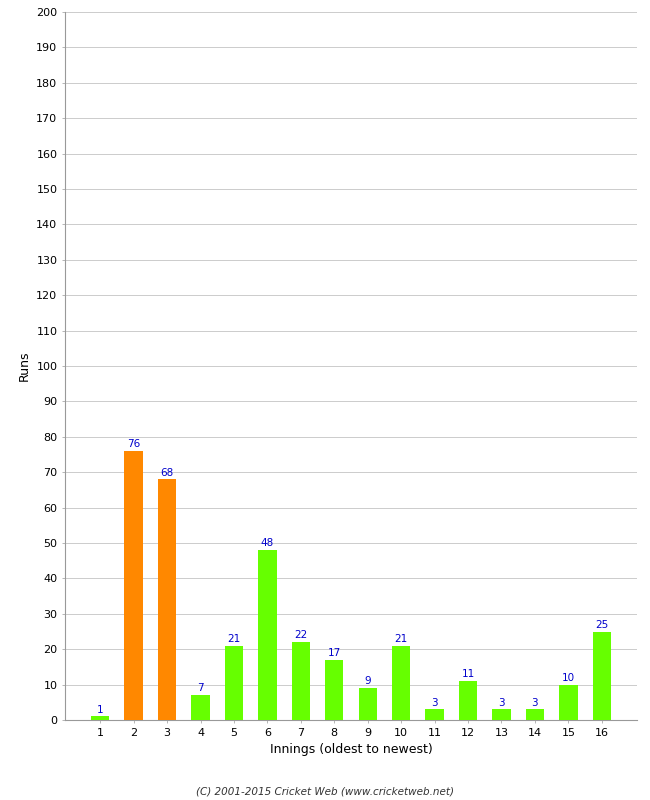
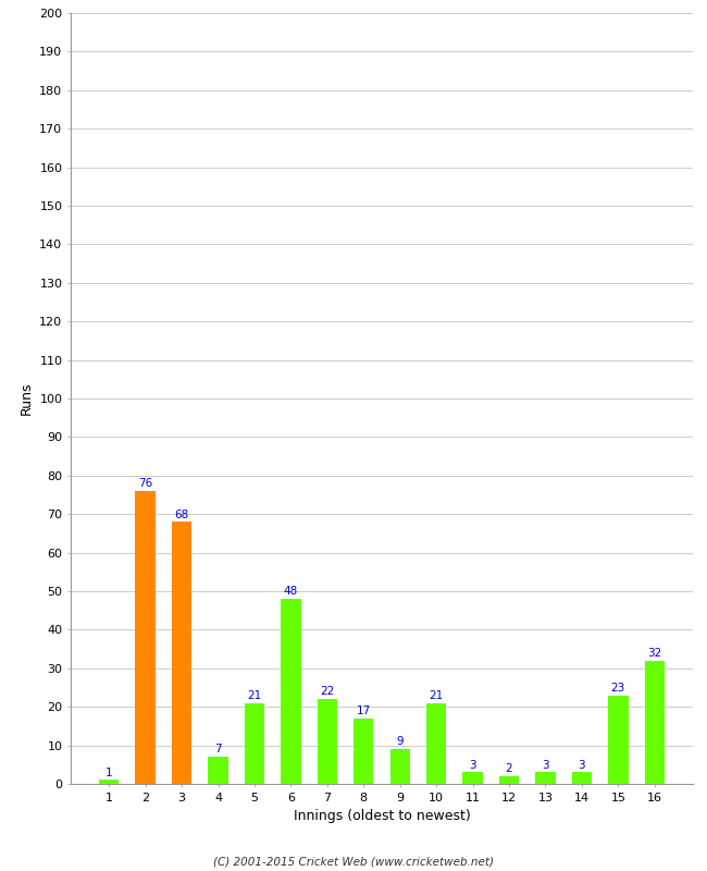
12: 11 -> 2
15: 10 -> 23
16: 25 -> 32
